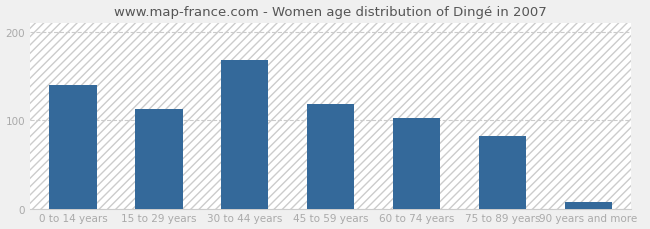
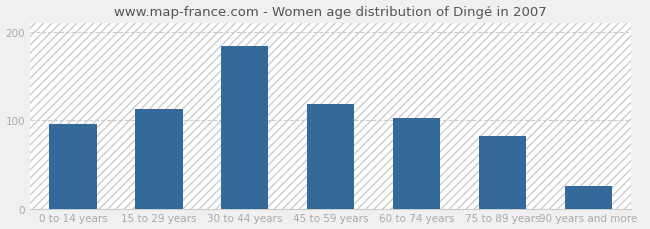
0 to 14 years: 140 -> 96
30 to 44 years: 168 -> 184
90 years and more: 7 -> 26
